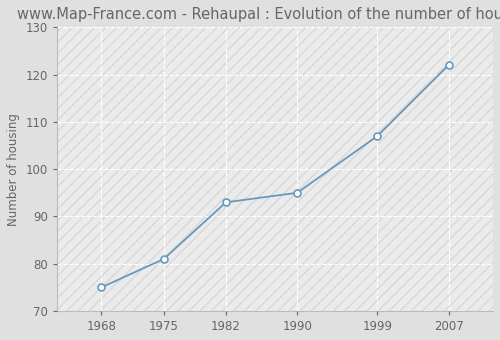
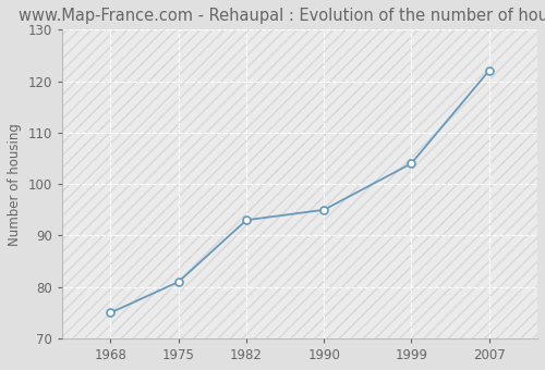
1999: 107 -> 104
